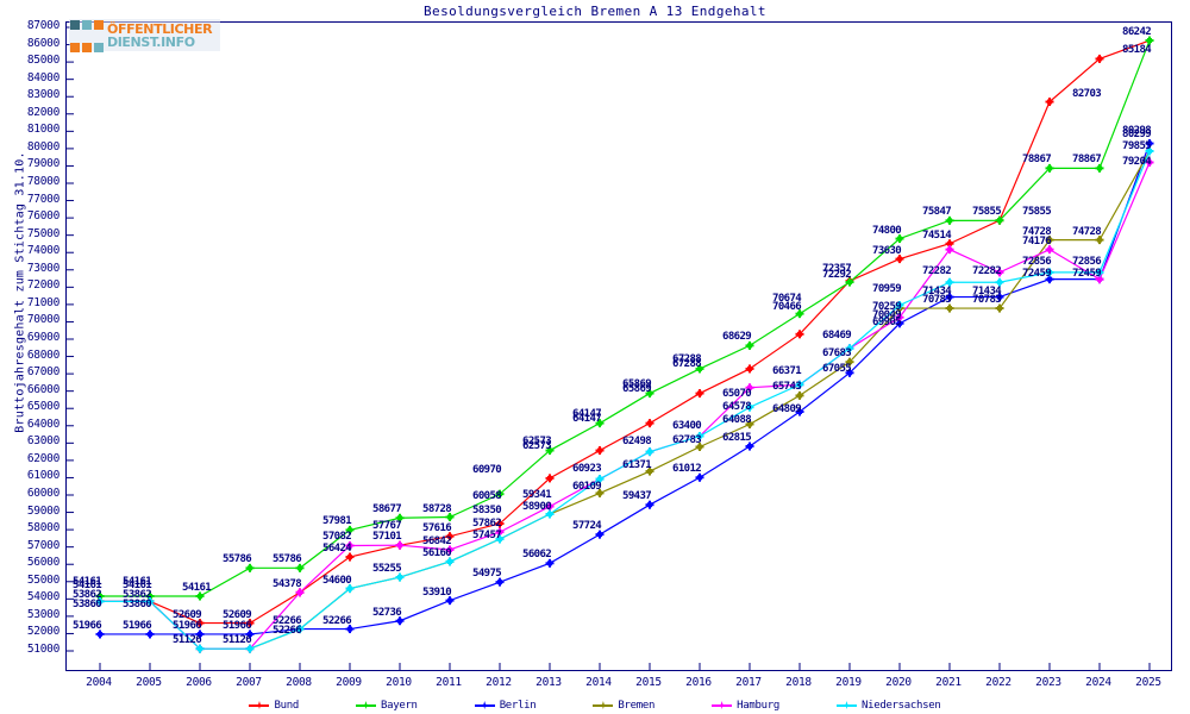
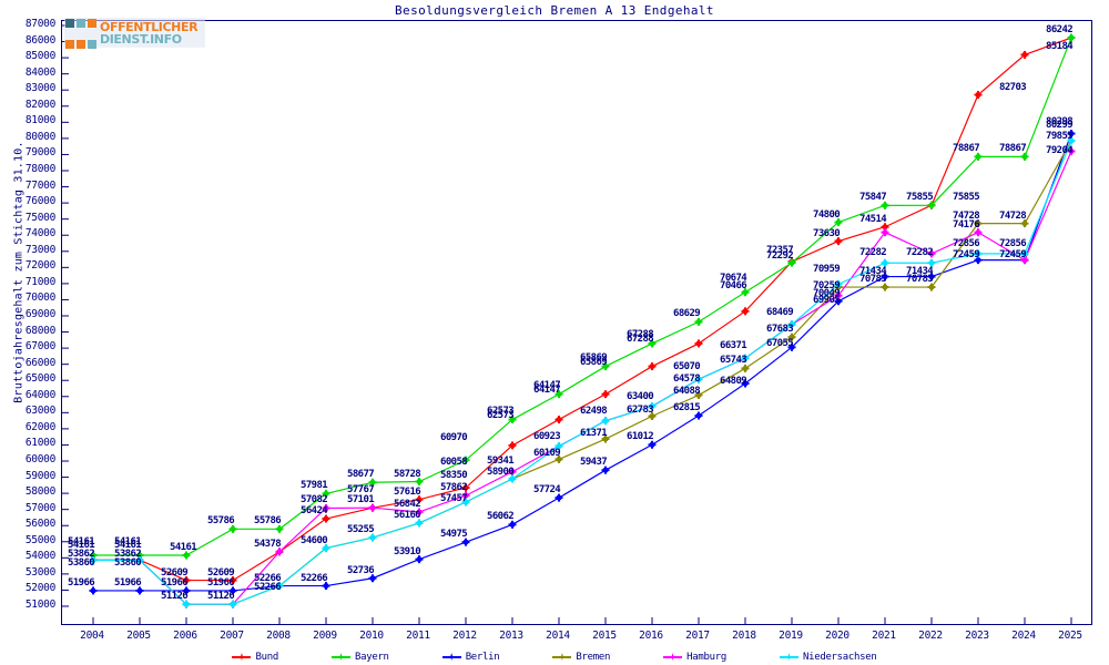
Hamburg/2017: 66200 -> 65100
